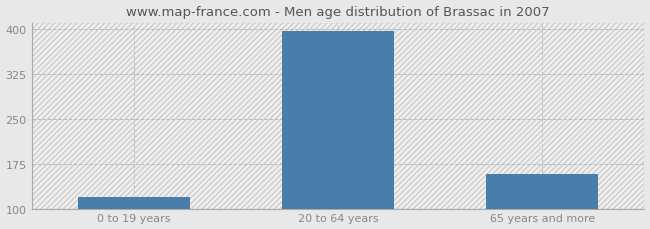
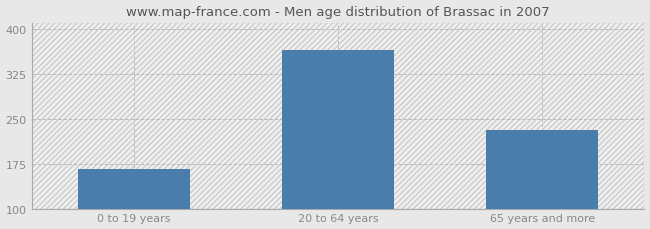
0 to 19 years: 120 -> 166
20 to 64 years: 396 -> 364
65 years and more: 158 -> 232
